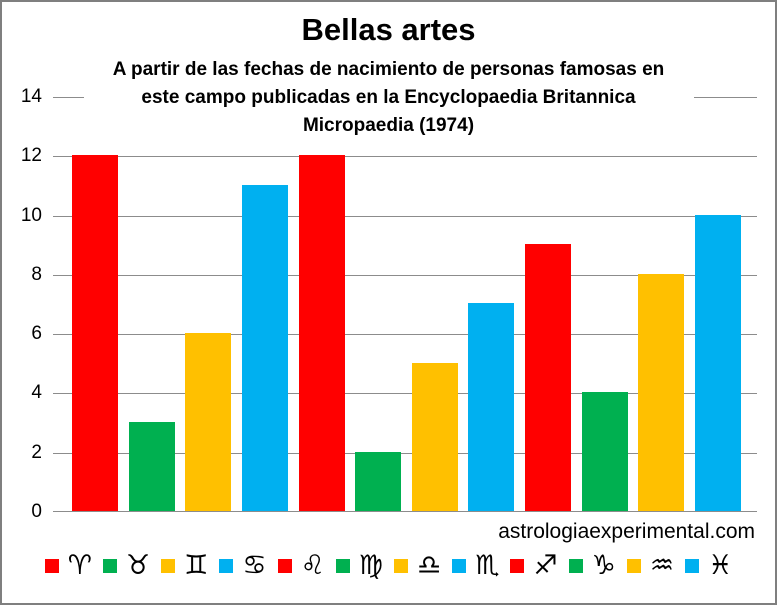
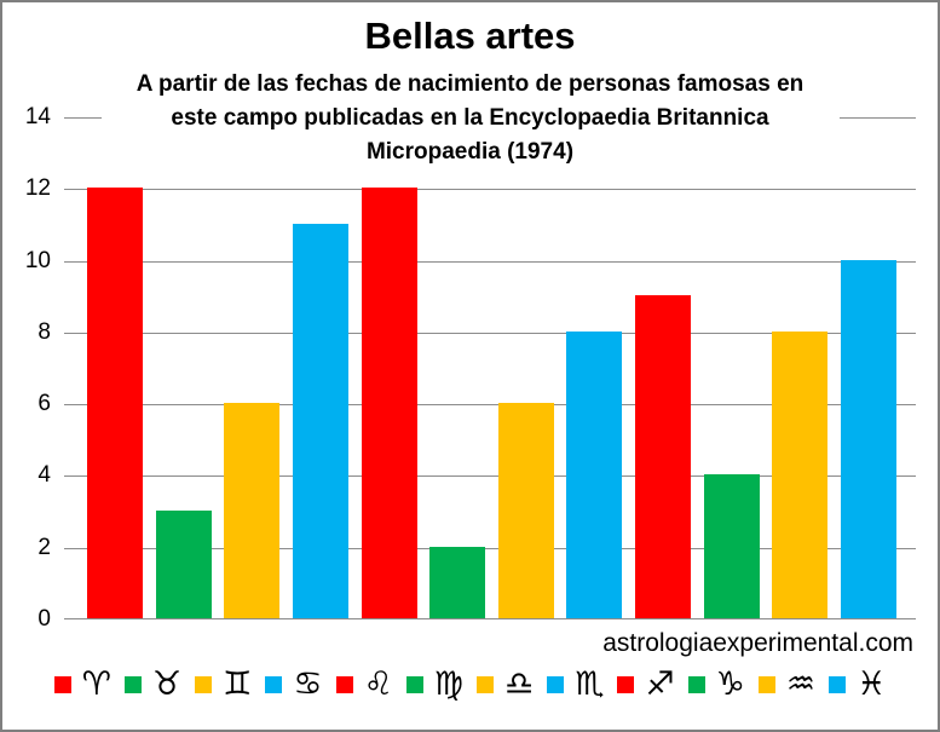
♎: 5 -> 6
♏: 7 -> 8
